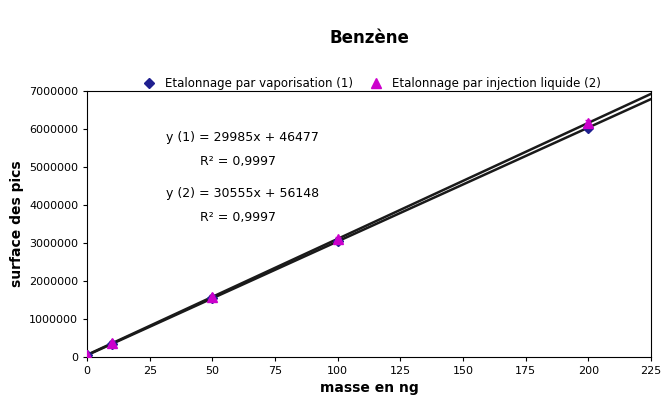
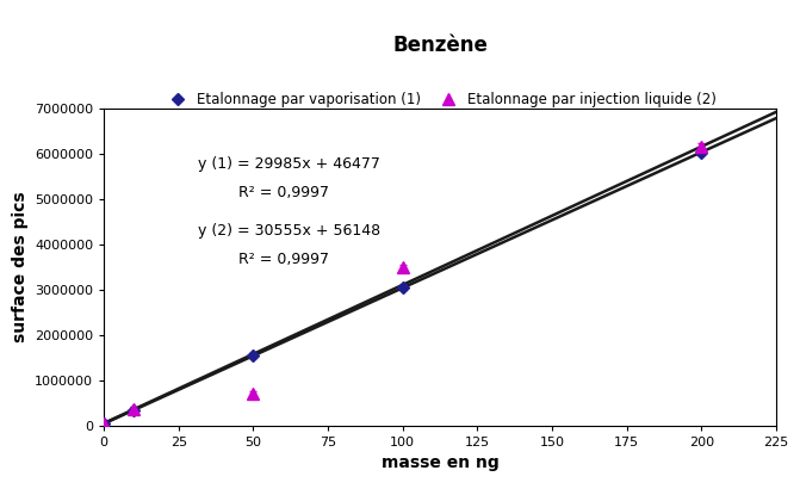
Etalonnage par injection liquide (2)/50: 1580000 -> 700000
Etalonnage par injection liquide (2)/100: 3110000 -> 3500000
